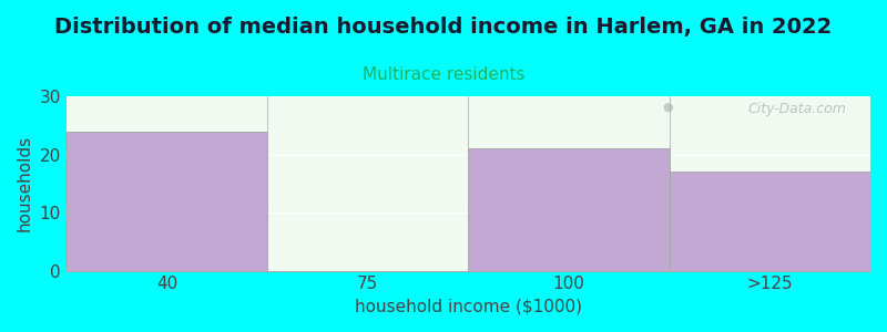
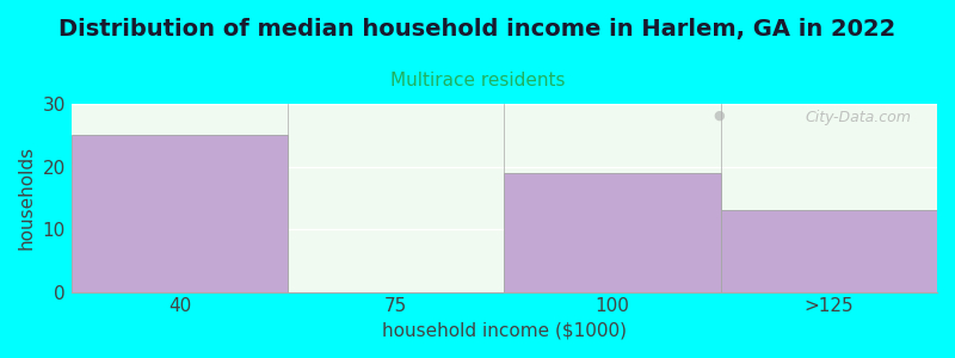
40: 24 -> 25
100: 21 -> 19
>125: 17 -> 13
